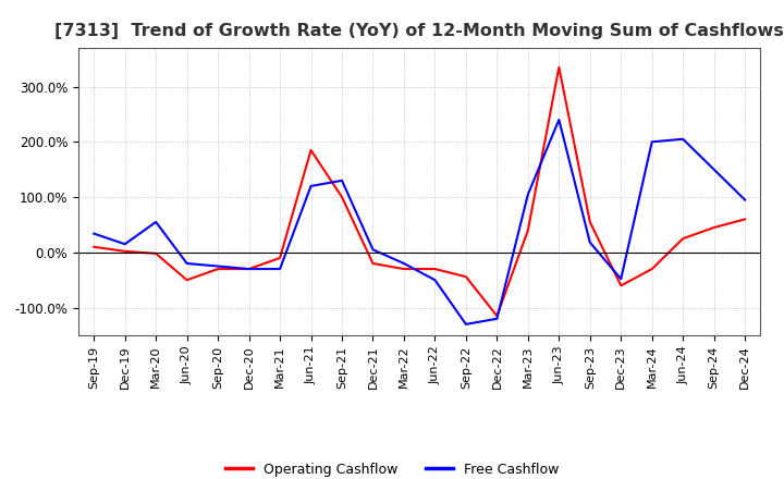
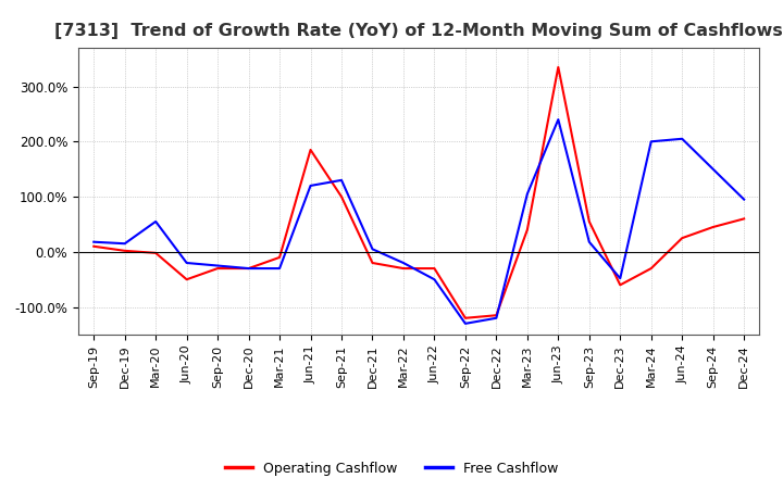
Free Cashflow/Sep-19: 34% -> 18%
Operating Cashflow/Sep-22: -44% -> -120%
